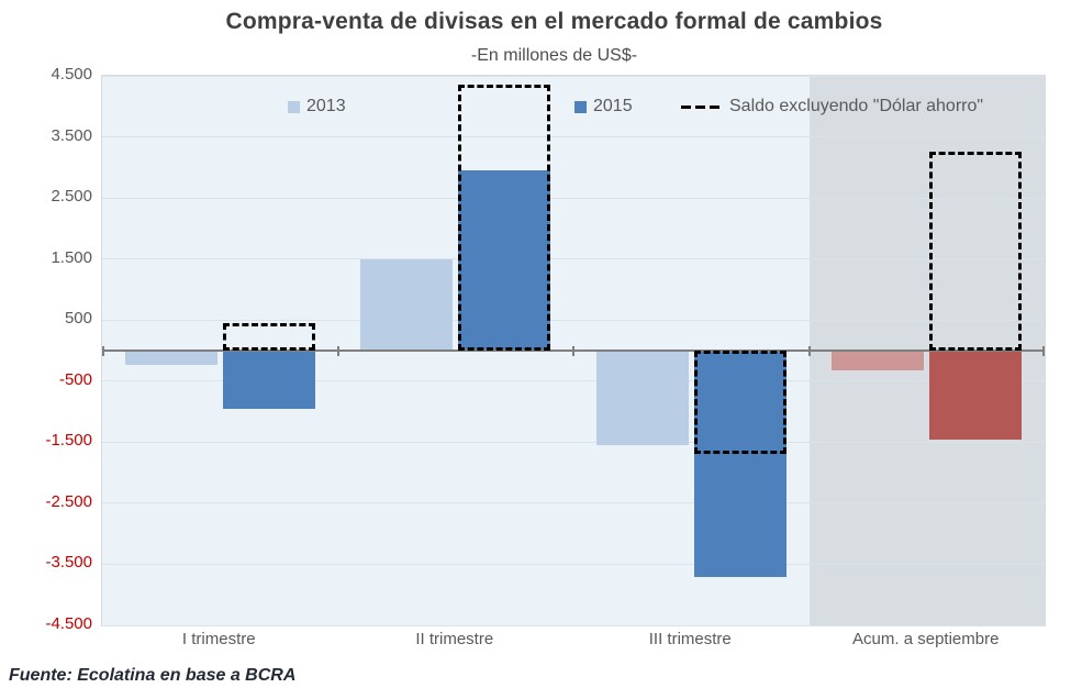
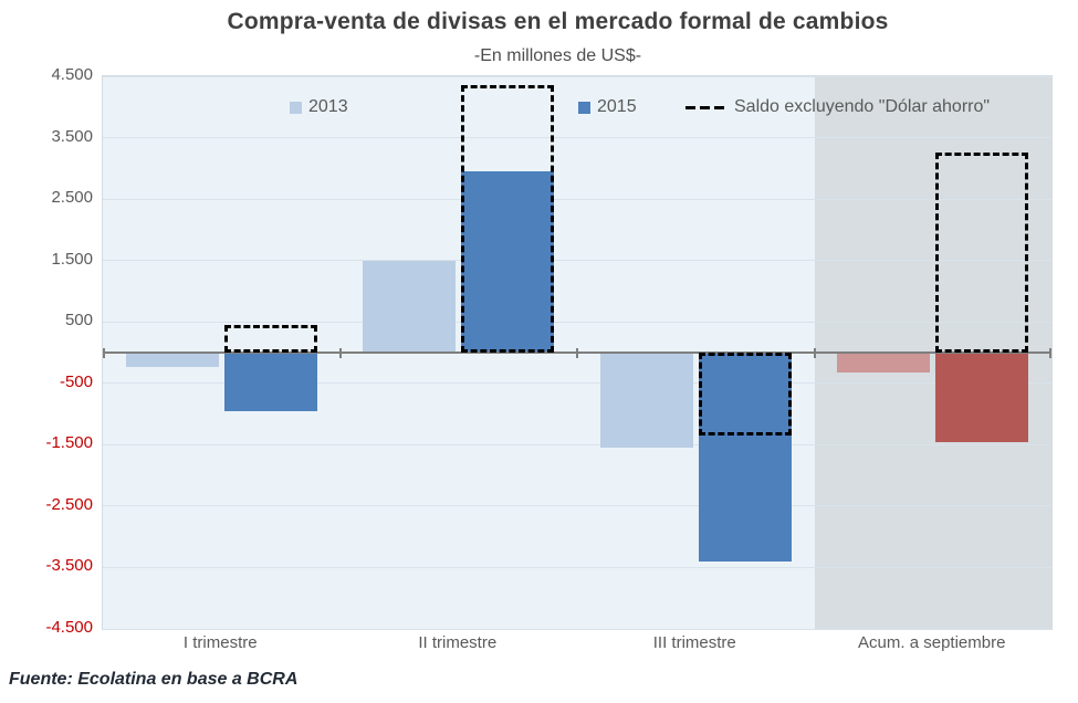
2015/III trimestre: -3700 -> -3400
Saldo excluyendo "Dólar ahorro"/III trimestre: -1700 -> -1400
